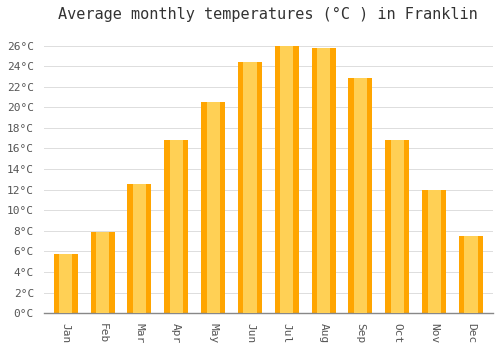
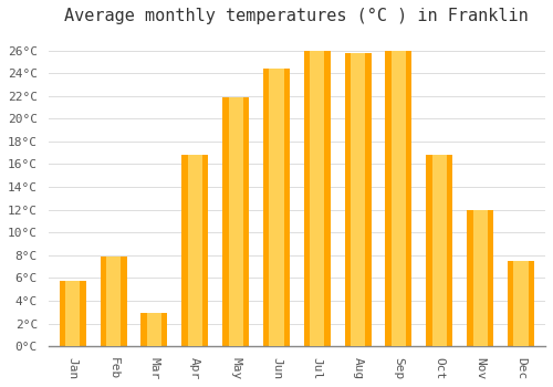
Mar: 12.5°C -> 2.9°C
May: 20.5°C -> 21.9°C
Sep: 22.8°C -> 26.0°C
